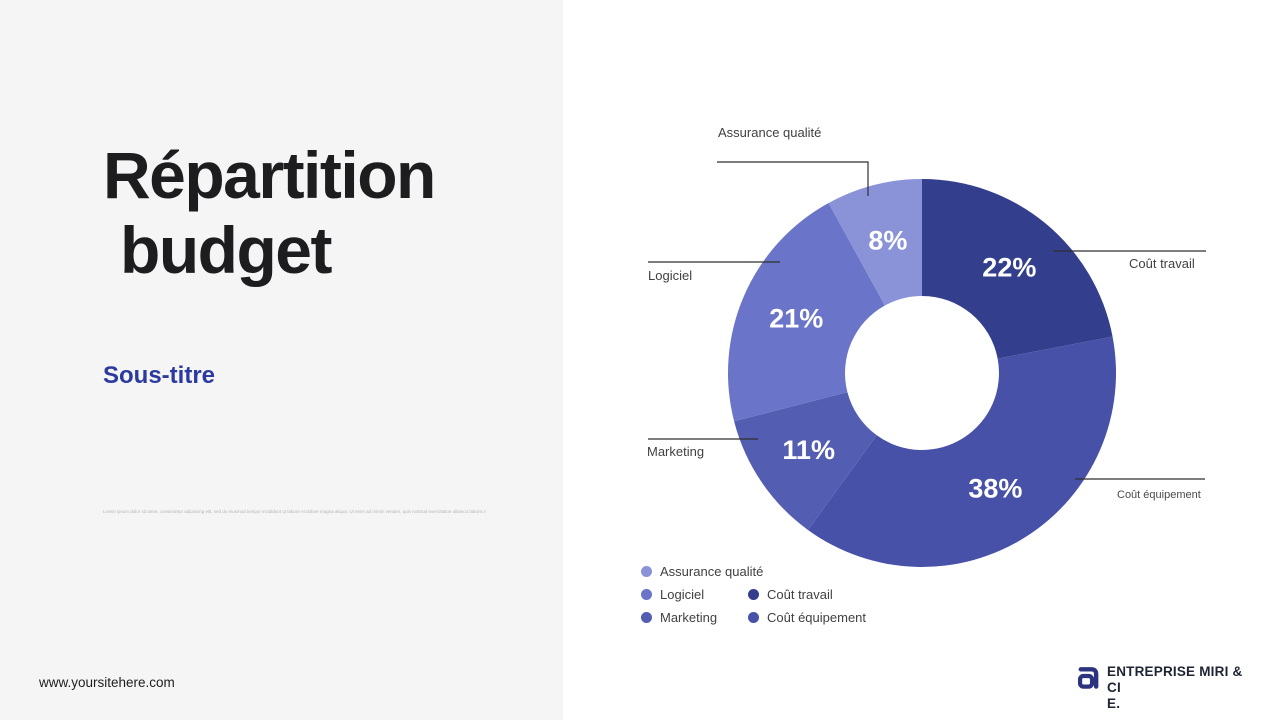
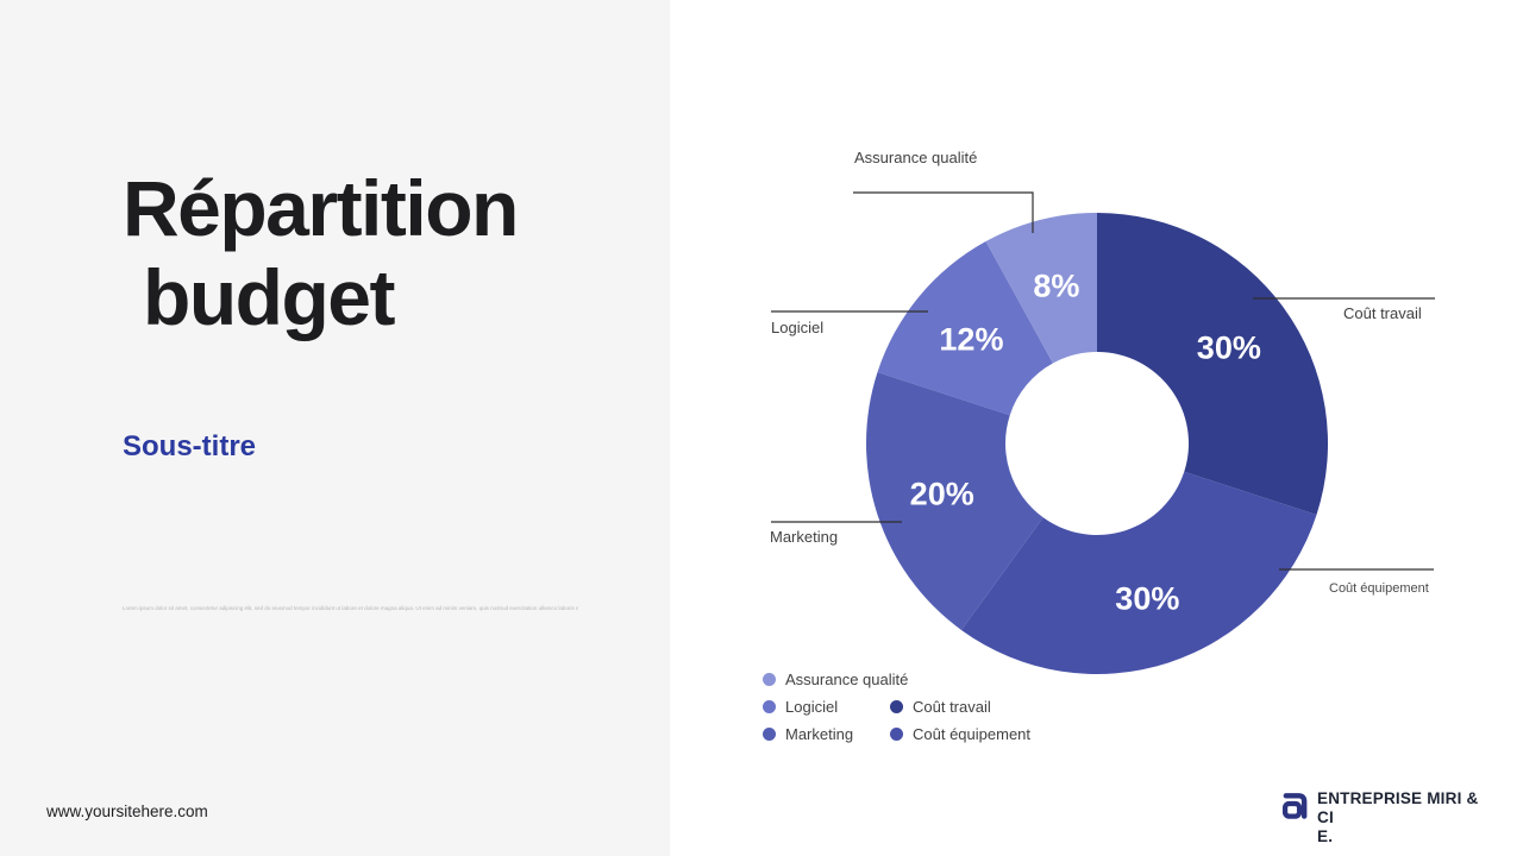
Coût travail: 22% -> 30%
Coût équipement: 38% -> 30%
Marketing: 11% -> 20%
Logiciel: 21% -> 12%
